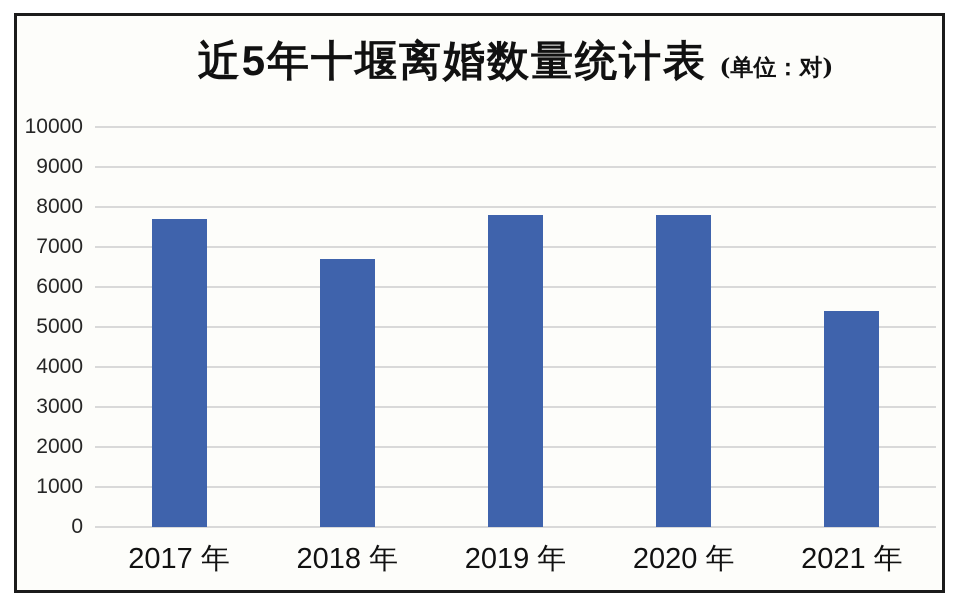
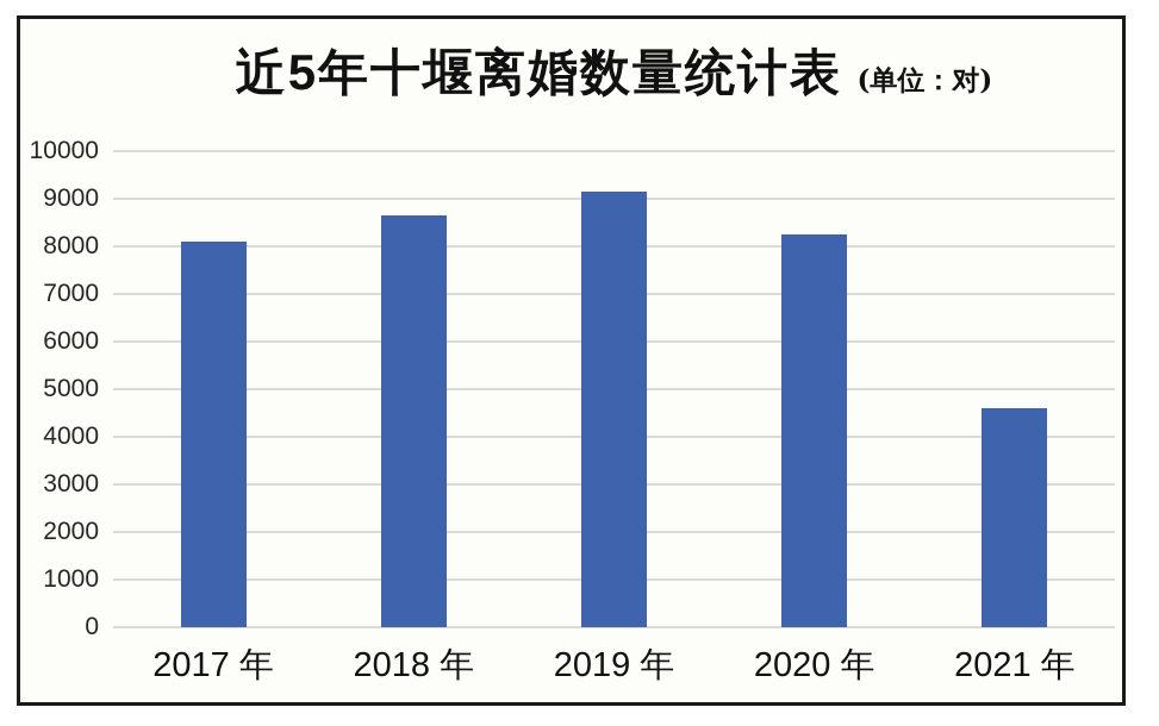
2017 年: 7700 -> 8100
2018 年: 6700 -> 8600
2019 年: 7800 -> 9200
2020 年: 7800 -> 8200
2021 年: 5400 -> 4600
